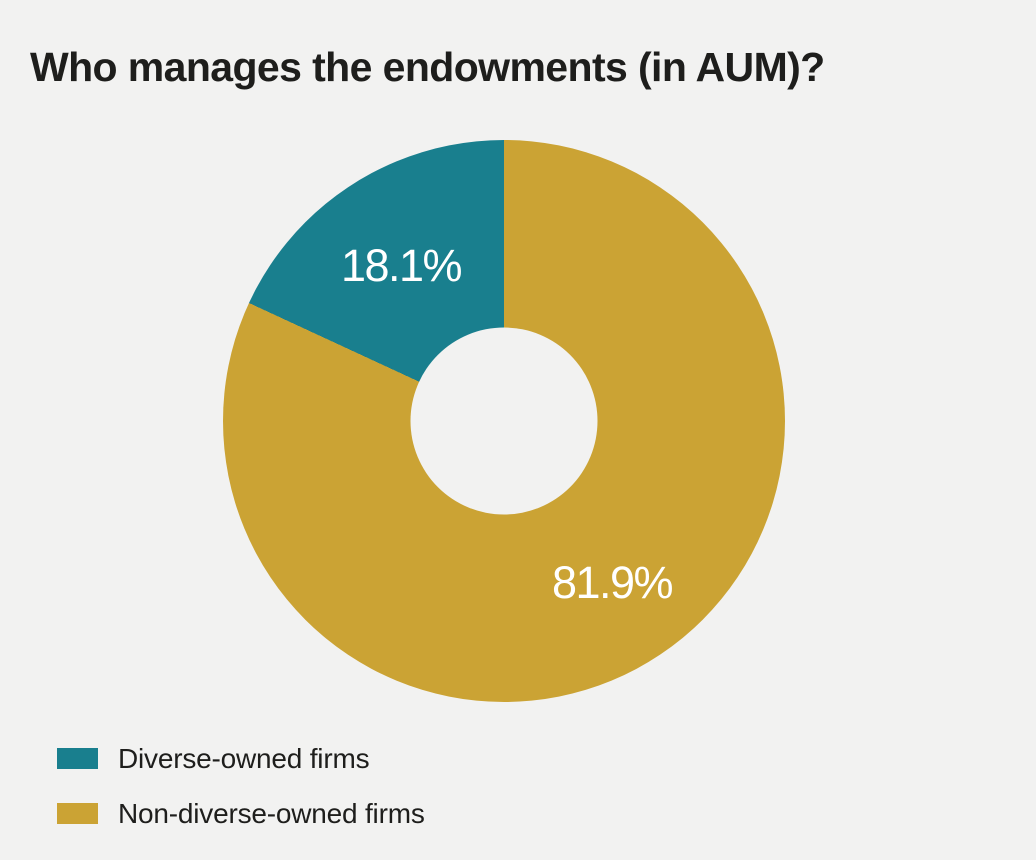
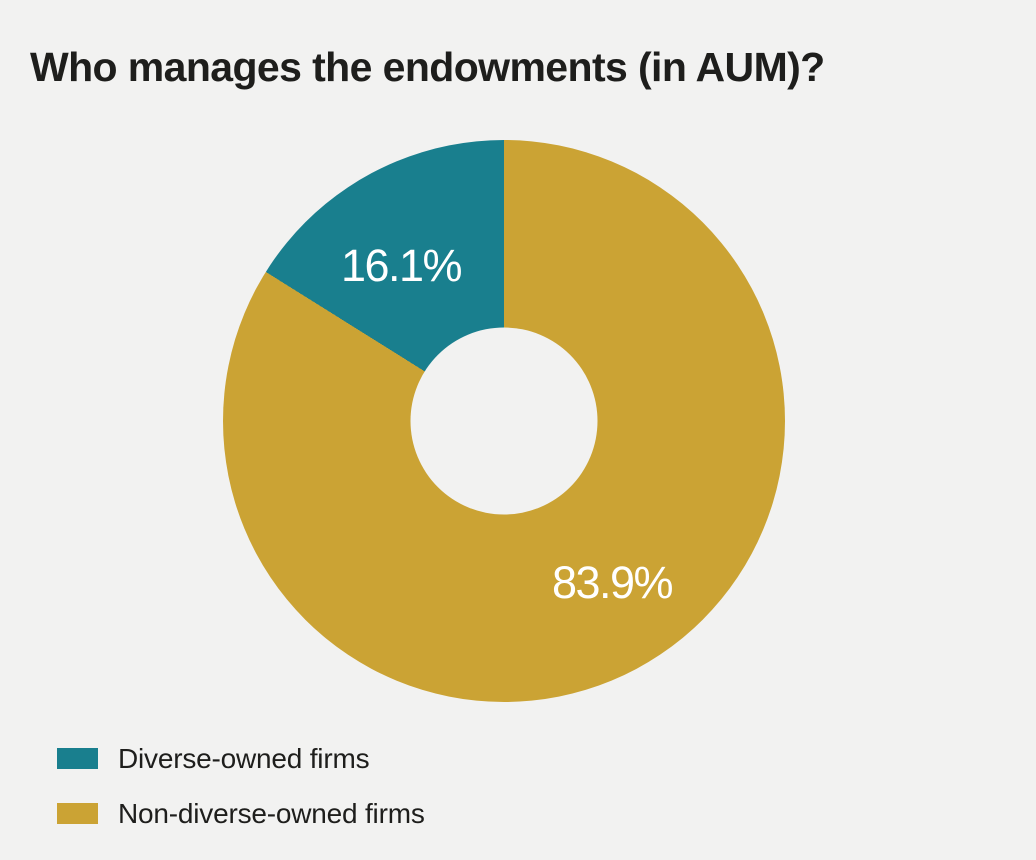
Diverse-owned firms: 18.1% -> 16.1%
Non-diverse-owned firms: 81.9% -> 83.9%
